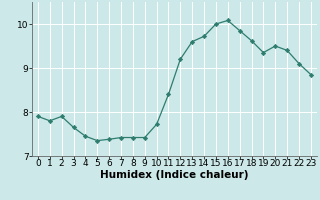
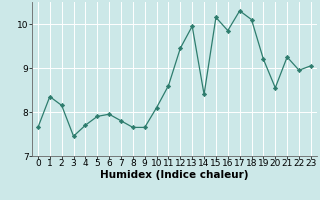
0: 7.90 -> 7.65
1: 7.80 -> 8.35
2: 7.90 -> 8.15
3: 7.65 -> 7.45
4: 7.45 -> 7.70
5: 7.35 -> 7.90
6: 7.38 -> 7.95
7: 7.42 -> 7.80
8: 7.42 -> 7.65
9: 7.42 -> 7.65
10: 7.72 -> 8.10
11: 8.40 -> 8.60
12: 9.20 -> 9.45
13: 9.60 -> 9.95
14: 9.72 -> 8.40
15: 10.00 -> 10.15
16: 10.08 -> 9.85
17: 9.85 -> 10.30
18: 9.62 -> 10.10
19: 9.35 -> 9.20
20: 9.50 -> 8.55
21: 9.40 -> 9.25
22: 9.10 -> 8.95
23: 8.85 -> 9.05
